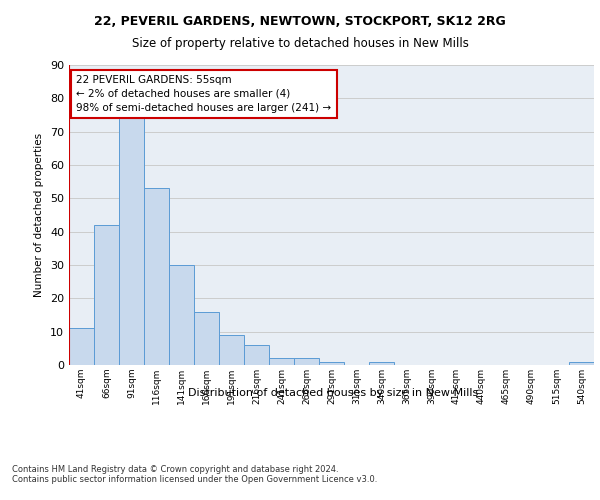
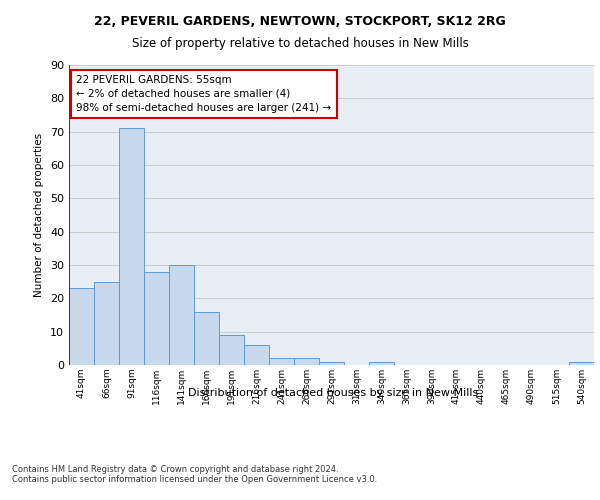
41sqm: 11 -> 23
66sqm: 42 -> 25
91sqm: 75 -> 71
116sqm: 53 -> 28
